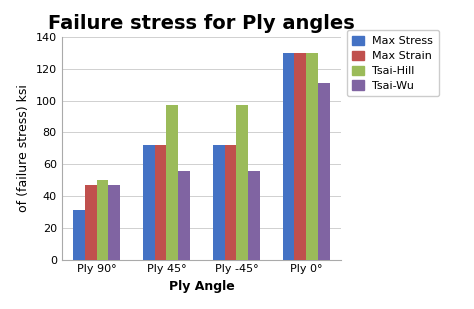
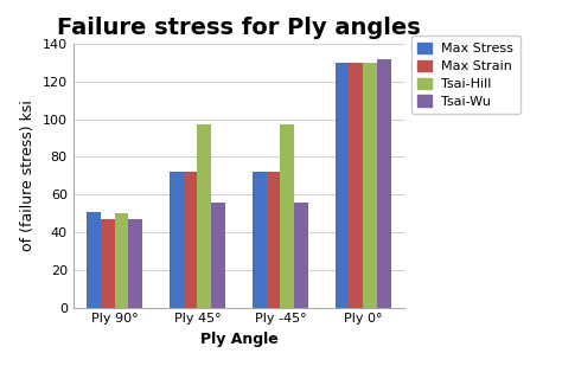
Max Stress/Ply 90°: 31 -> 51
Tsai-Wu/Ply 0°: 111 -> 132
